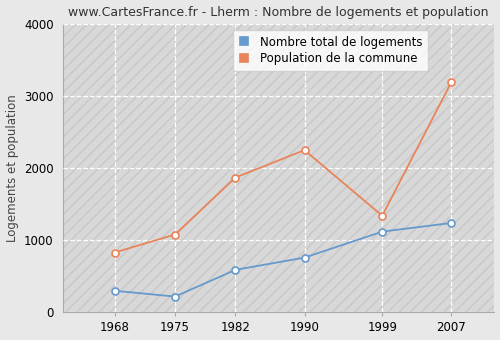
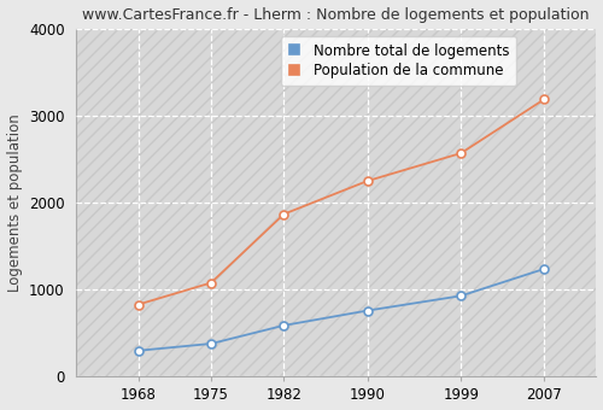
Nombre total de logements/1975: 220 -> 380
Nombre total de logements/1999: 1120 -> 930
Population de la commune/1999: 1340 -> 2570
